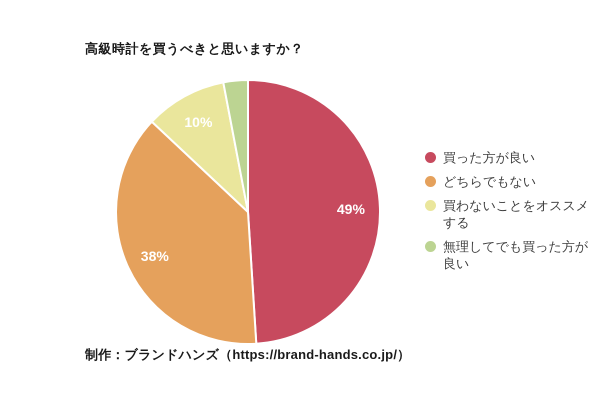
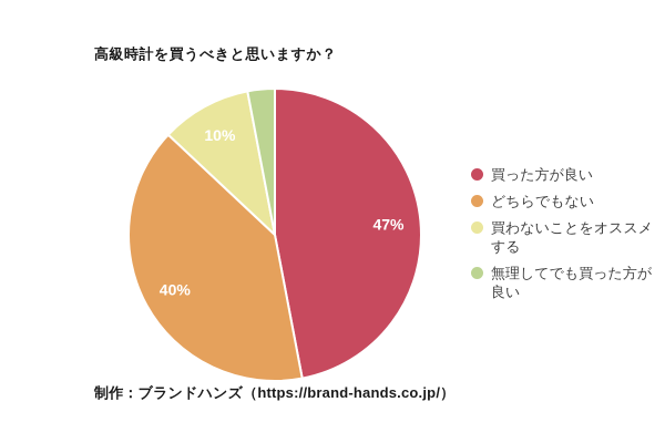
買った方が良い: 49% -> 47%
どちらでもない: 38% -> 40%
